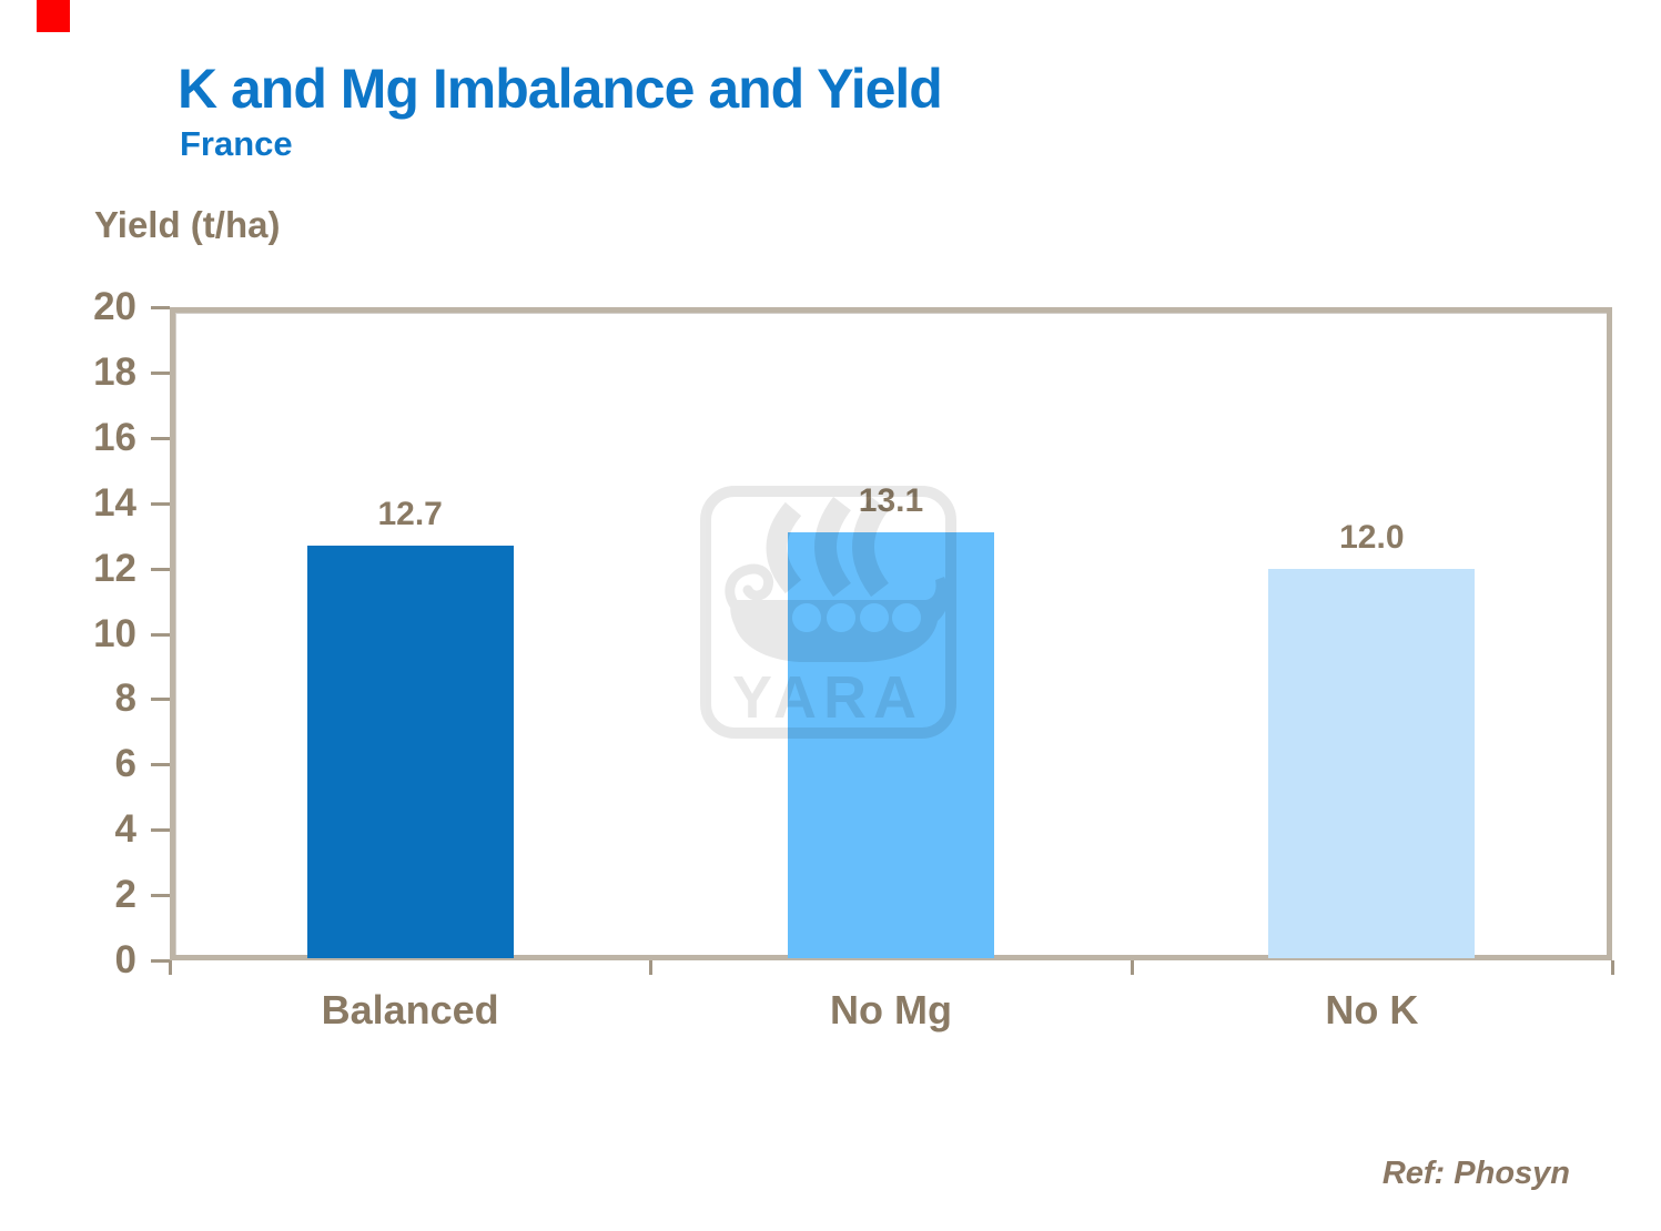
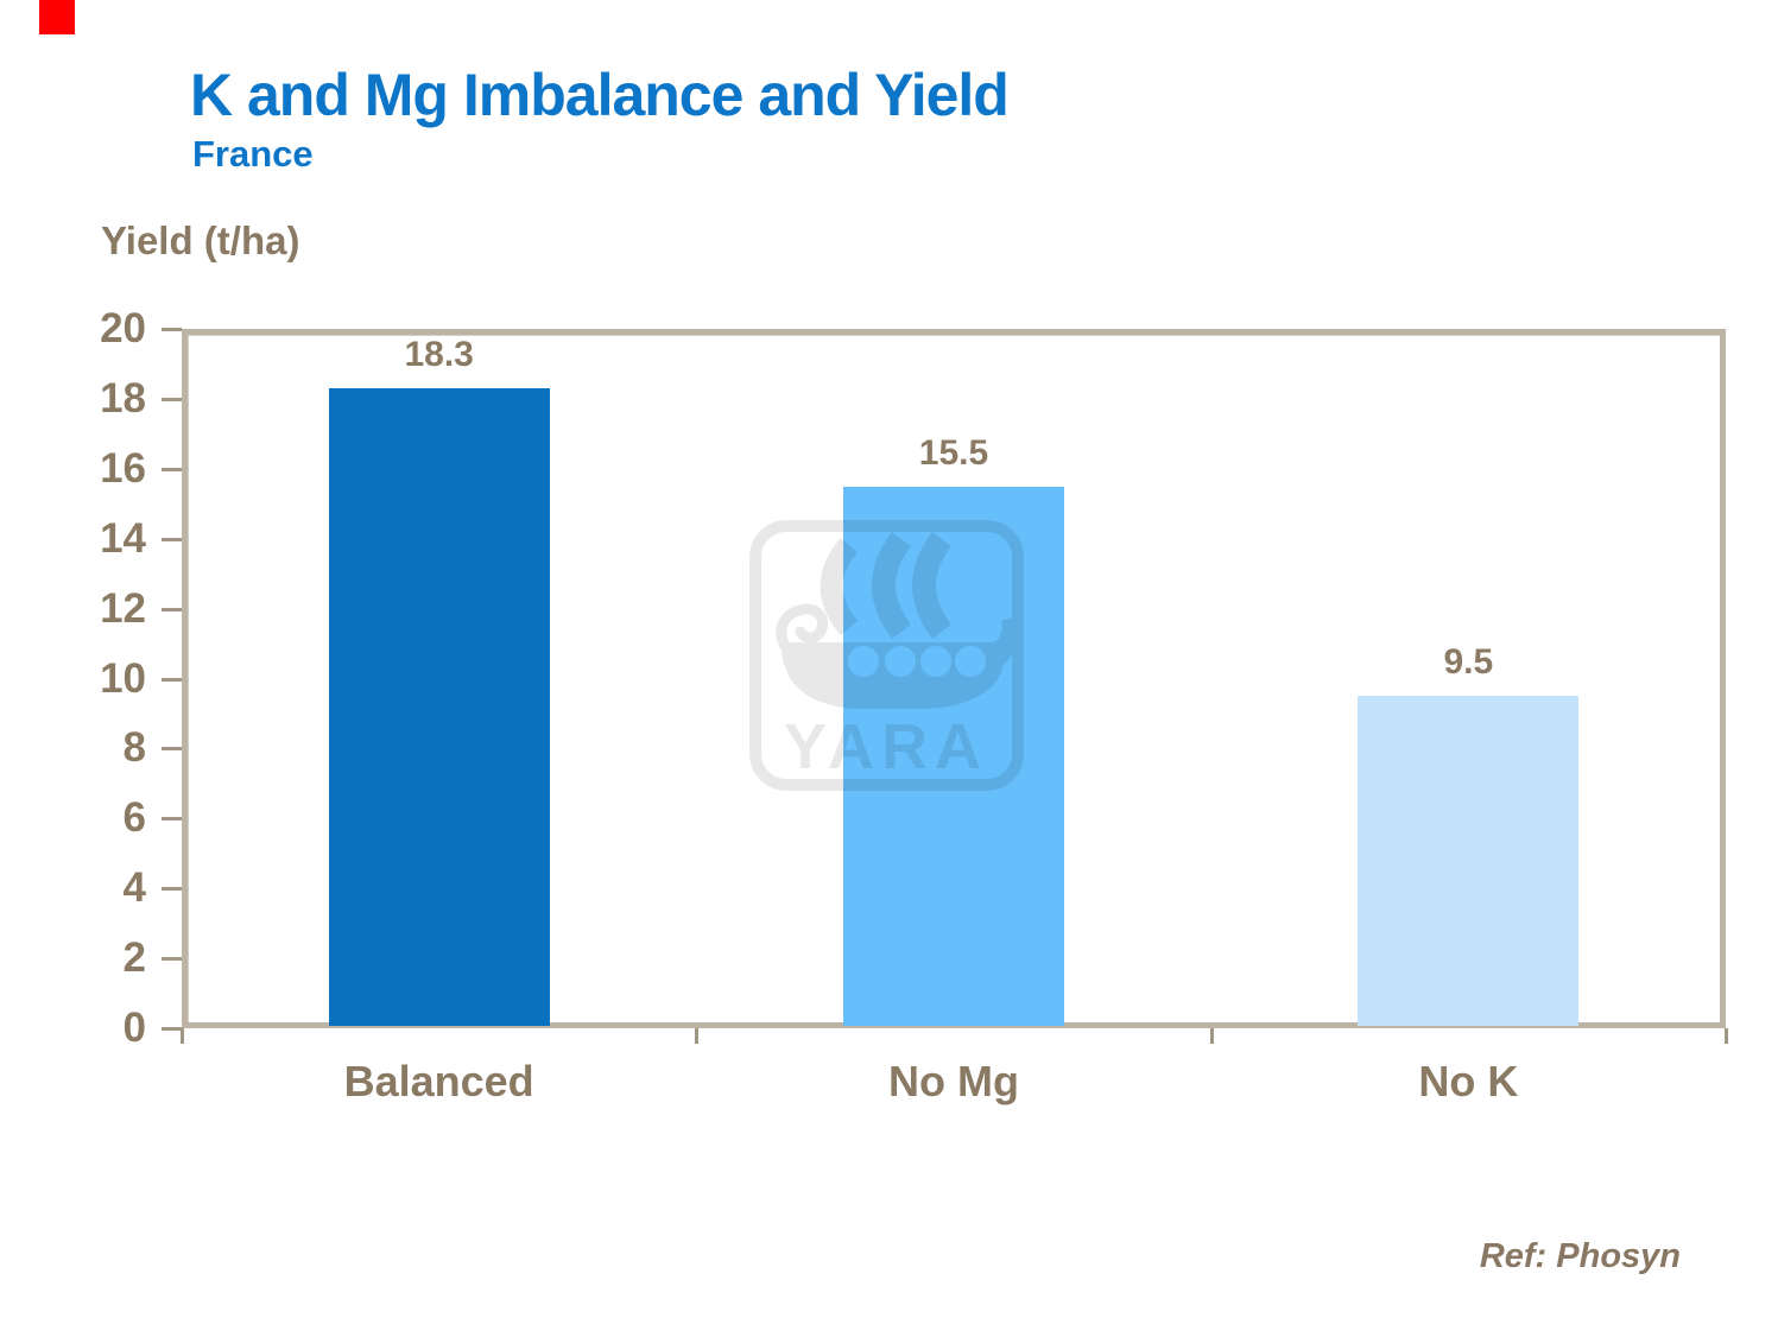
Balanced: 12.7 -> 18.3
No Mg: 13.1 -> 15.5
No K: 12.0 -> 9.5
